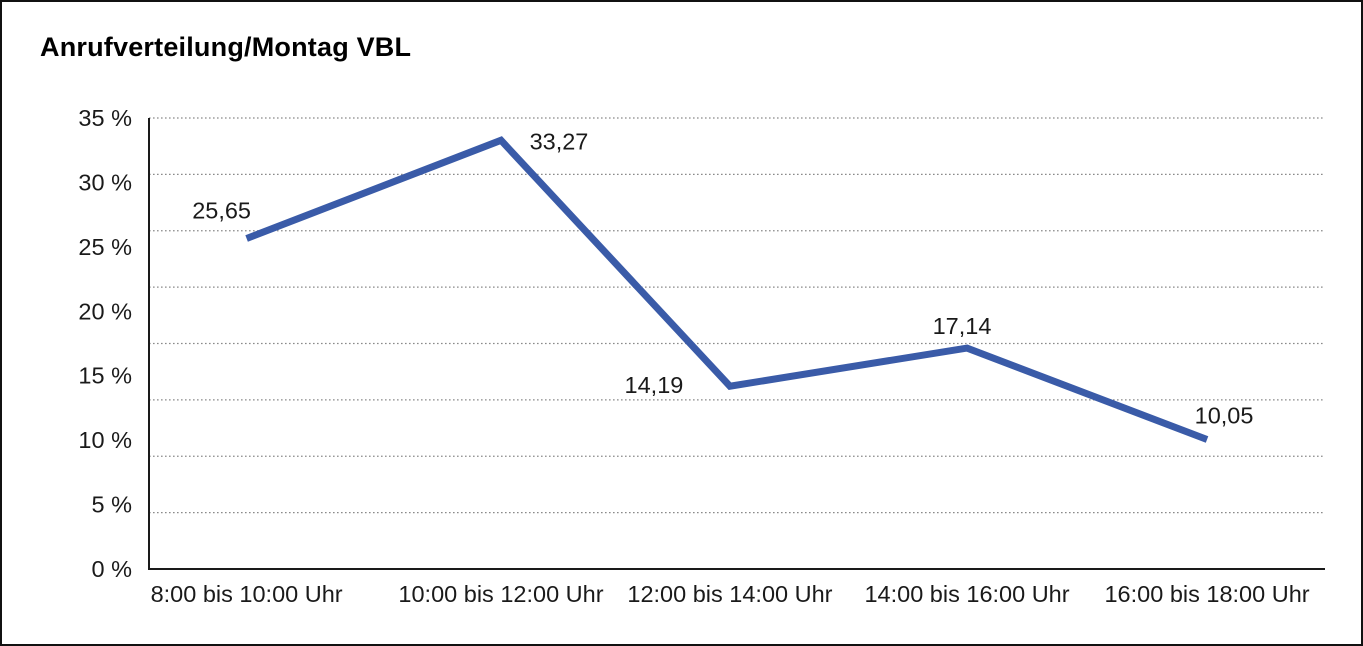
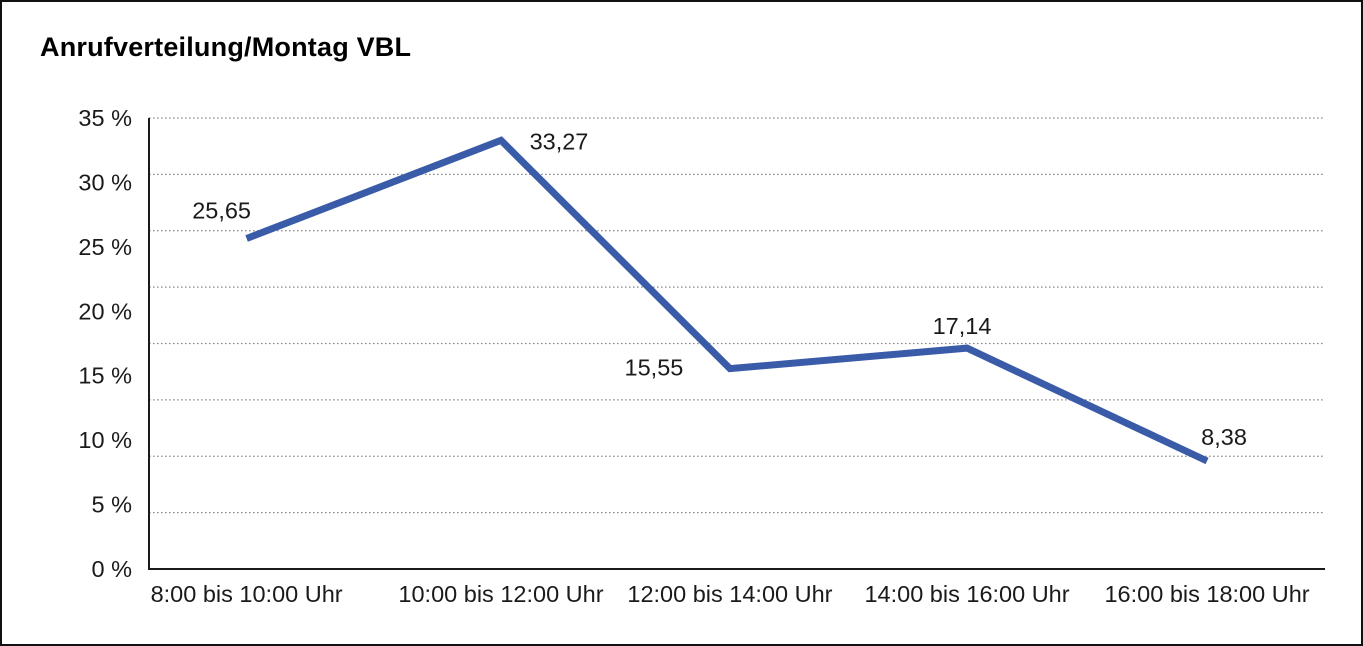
12:00 bis 14:00 Uhr: 14,19 -> 15,55
16:00 bis 18:00 Uhr: 10,05 -> 8,38
